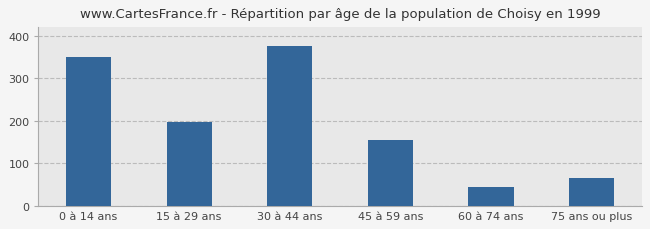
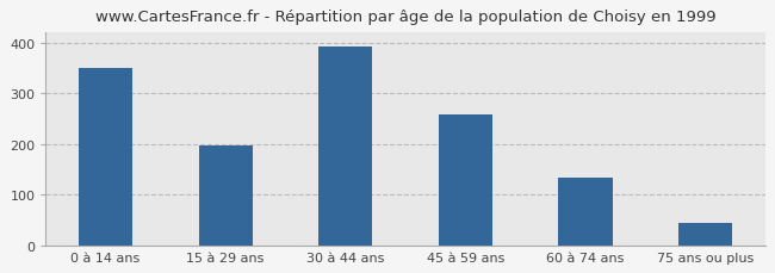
30 à 44 ans: 375 -> 393
45 à 59 ans: 155 -> 258
60 à 74 ans: 45 -> 133
75 ans ou plus: 65 -> 45
